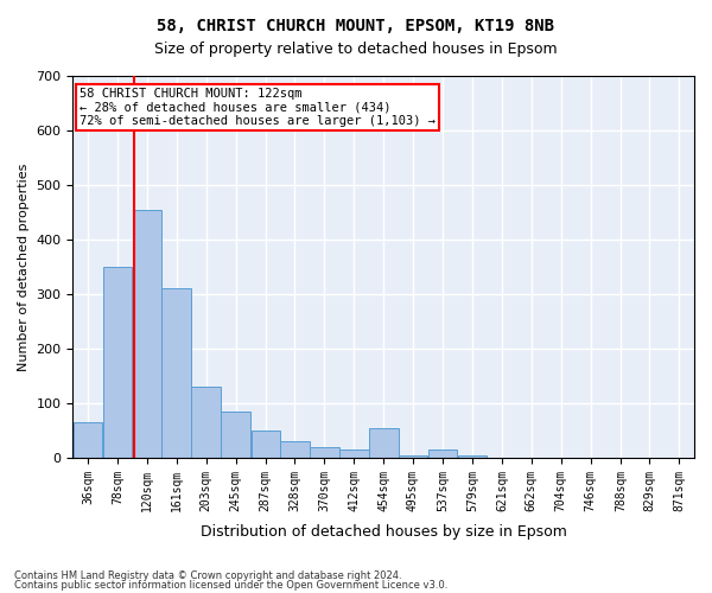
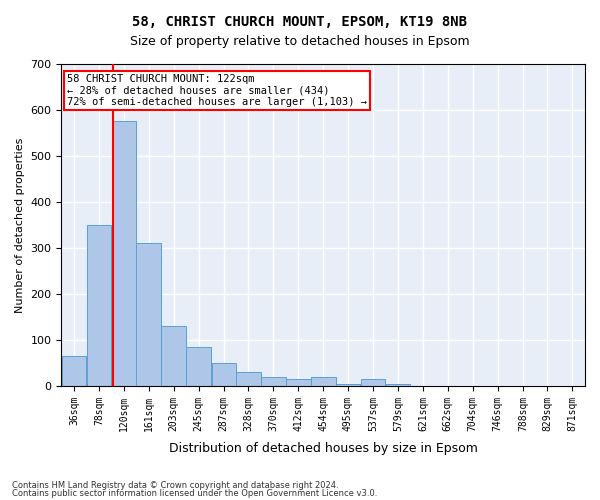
120sqm: 455 -> 575
454sqm: 55 -> 20
